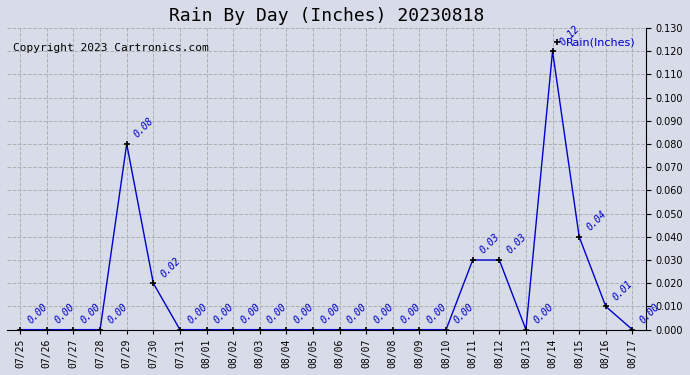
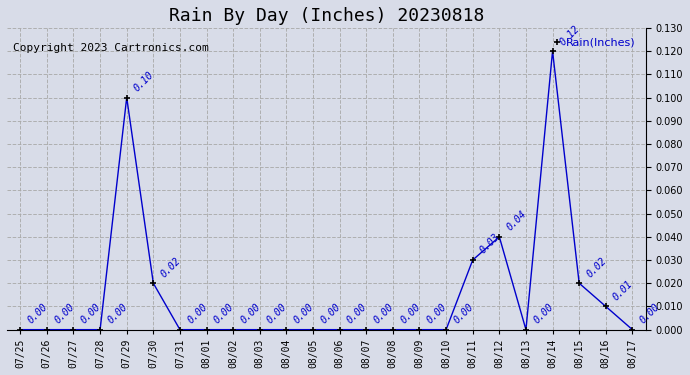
07/29: 0.08 -> 0.10
08/12: 0.03 -> 0.04
08/15: 0.04 -> 0.02
